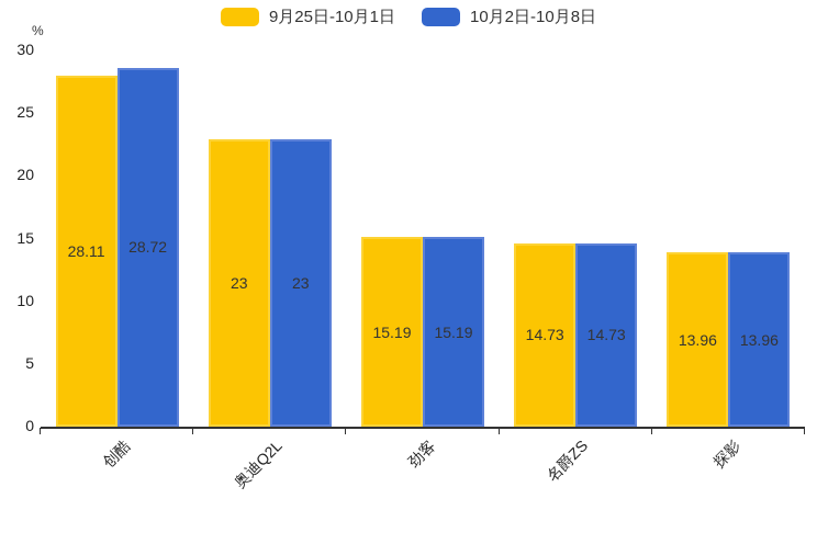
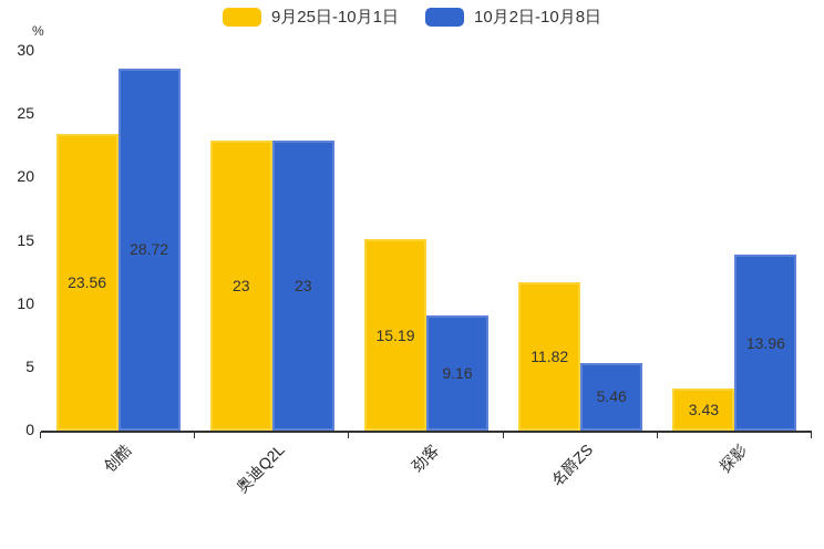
9月25日-10月1日/创酷: 28.11 -> 23.56
10月2日-10月8日/劲客: 15.19 -> 9.16
9月25日-10月1日/名爵ZS: 14.73 -> 11.82
10月2日-10月8日/名爵ZS: 14.73 -> 5.46
9月25日-10月1日/探影: 13.96 -> 3.43
